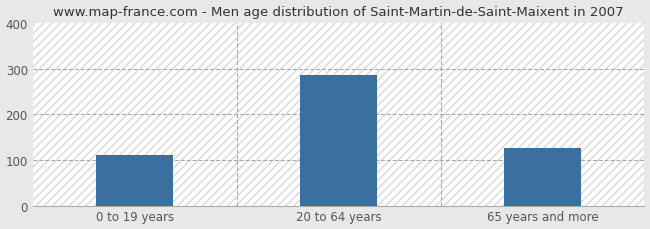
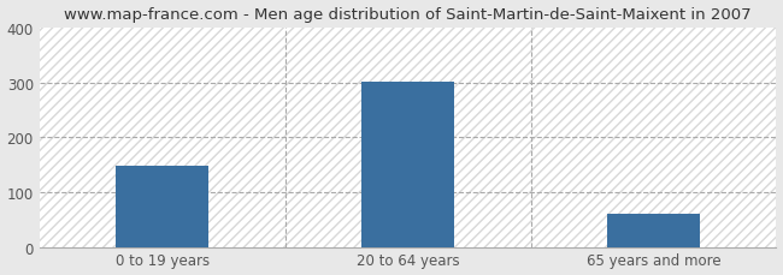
0 to 19 years: 110 -> 148
20 to 64 years: 285 -> 302
65 years and more: 125 -> 60
